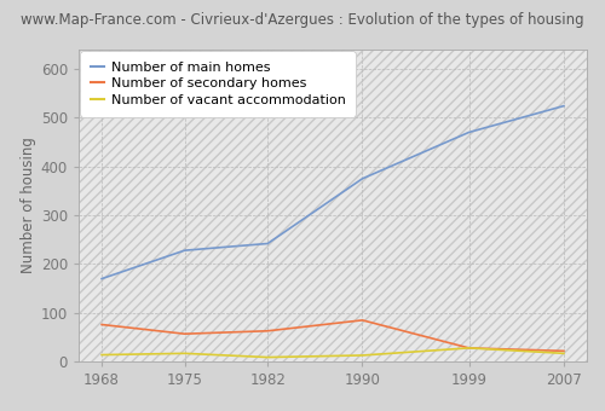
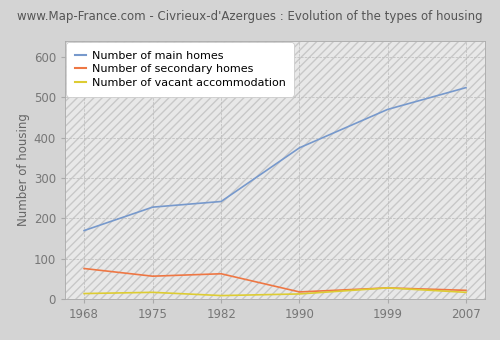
Number of secondary homes/1990: 85 -> 18
